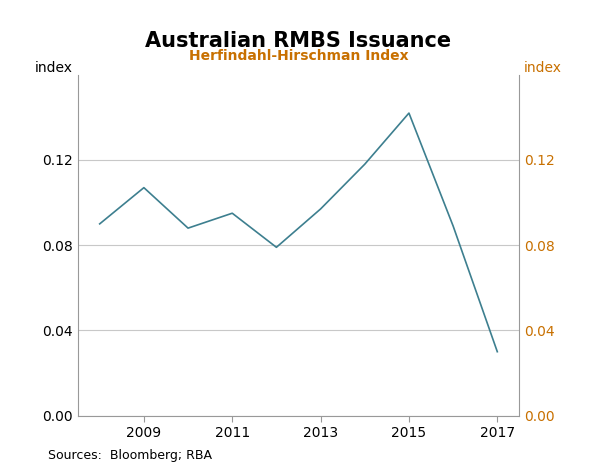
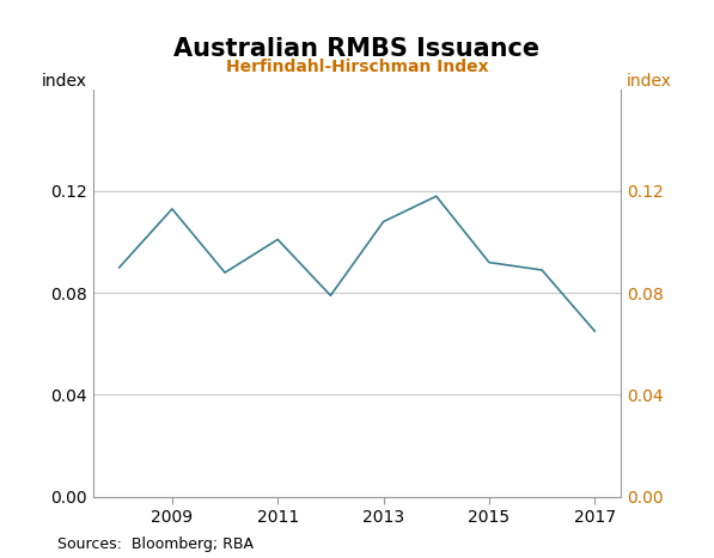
2009: 0.107 -> 0.113
2011: 0.095 -> 0.101
2013: 0.097 -> 0.108
2015: 0.142 -> 0.092
2017: 0.030 -> 0.065
